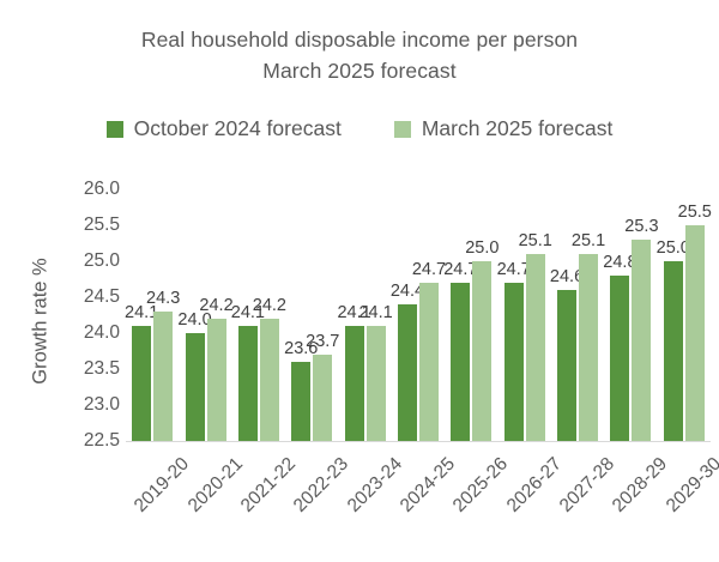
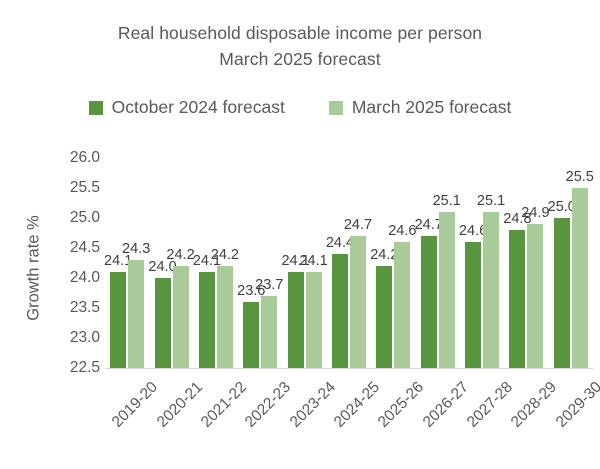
October 2024 forecast/2025-26: 24.7 -> 24.2
March 2025 forecast/2025-26: 25.0 -> 24.6
March 2025 forecast/2028-29: 25.3 -> 24.9
